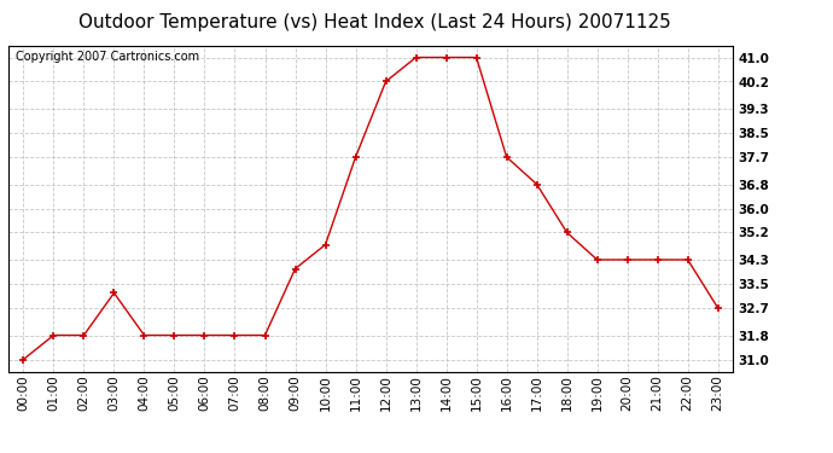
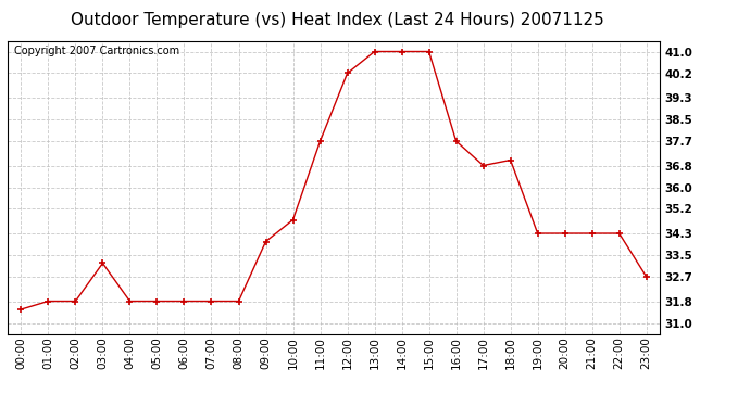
00:00: 31.0 -> 31.5
18:00: 35.2 -> 37.0
